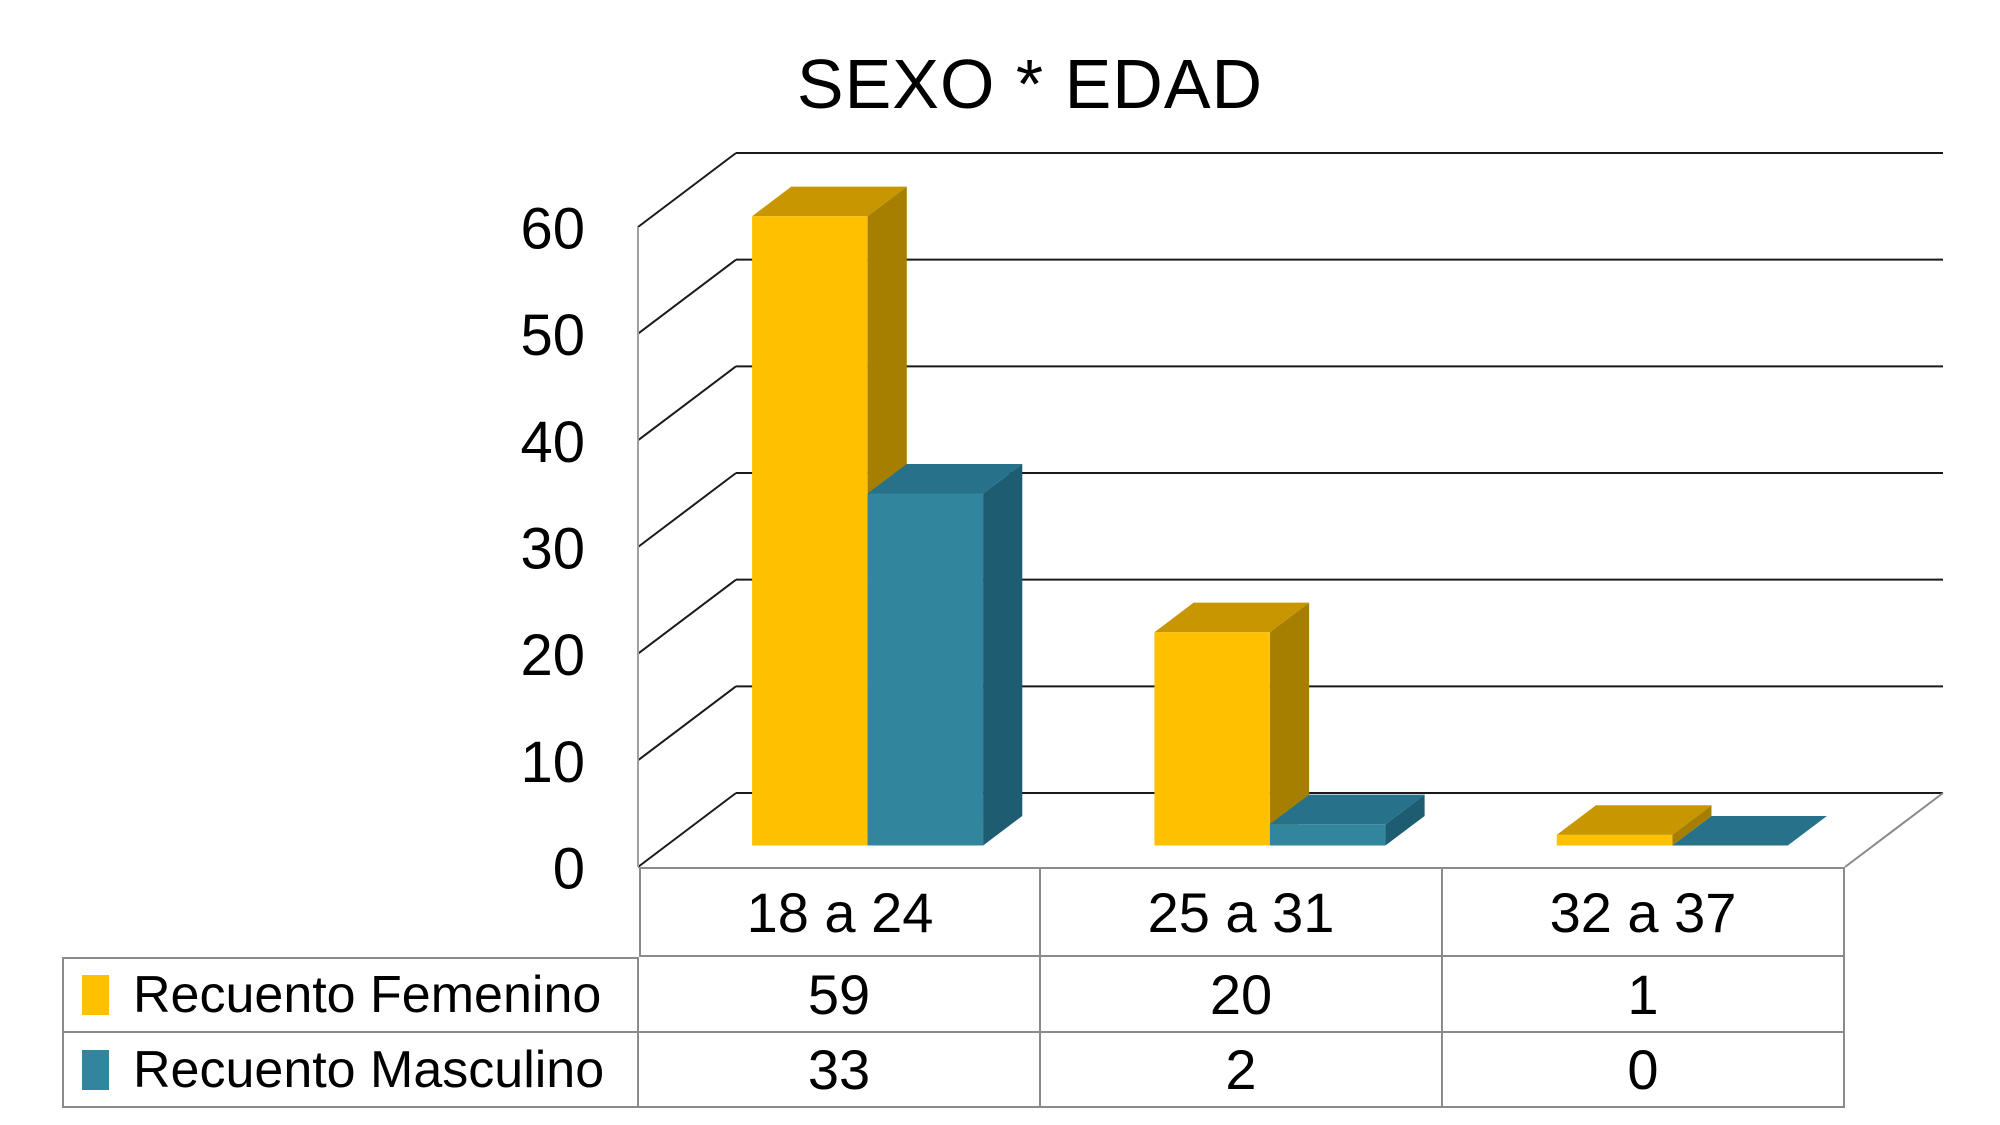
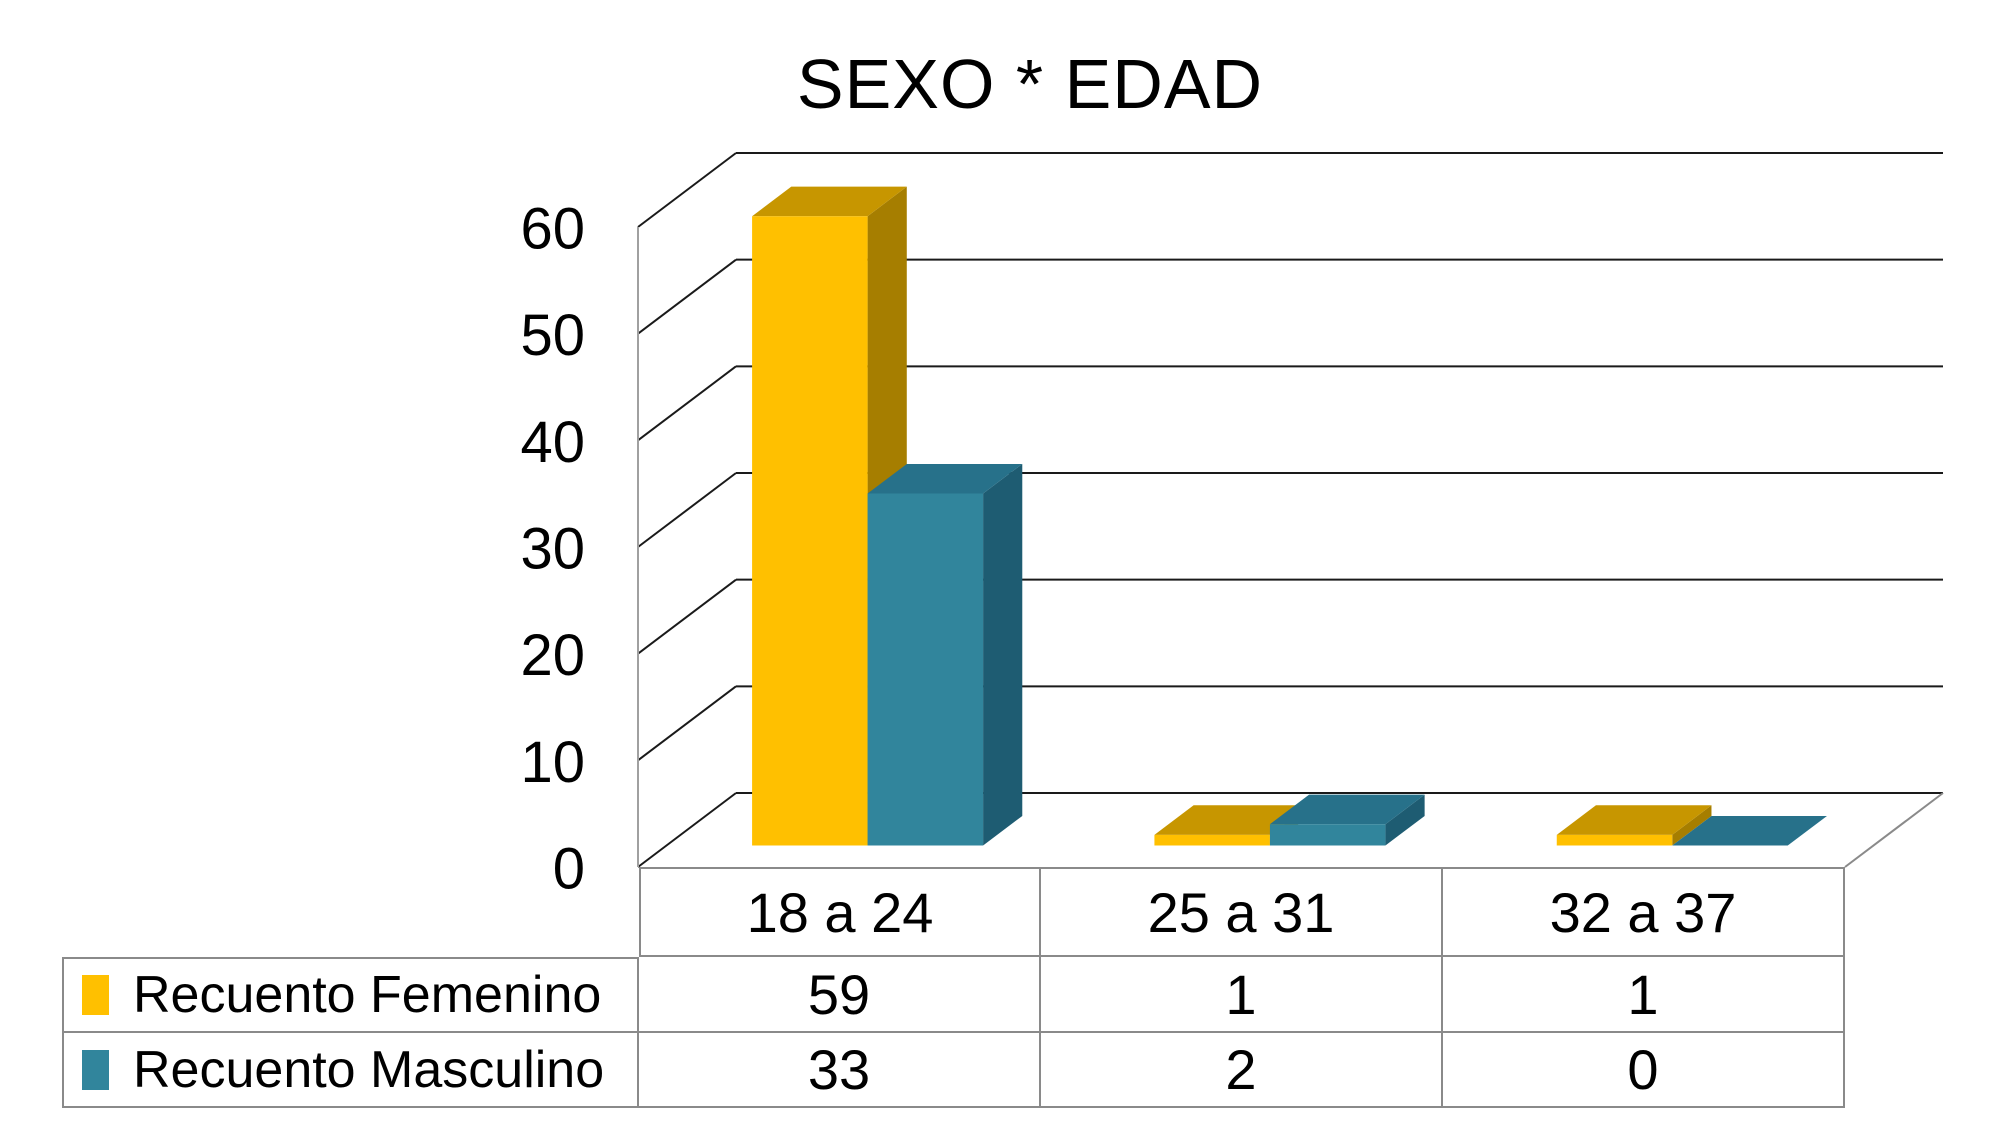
Recuento Femenino/25 a 31: 20 -> 1
